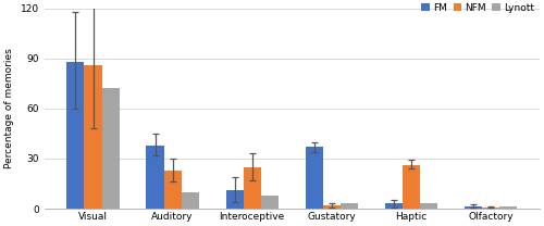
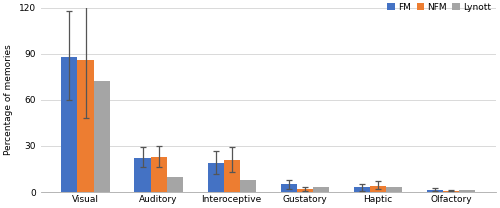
FM/Auditory: 38 -> 22
FM/Interoceptive: 11 -> 19
NFM/Interoceptive: 25 -> 21
FM/Gustatory: 37 -> 5
NFM/Haptic: 26 -> 4
